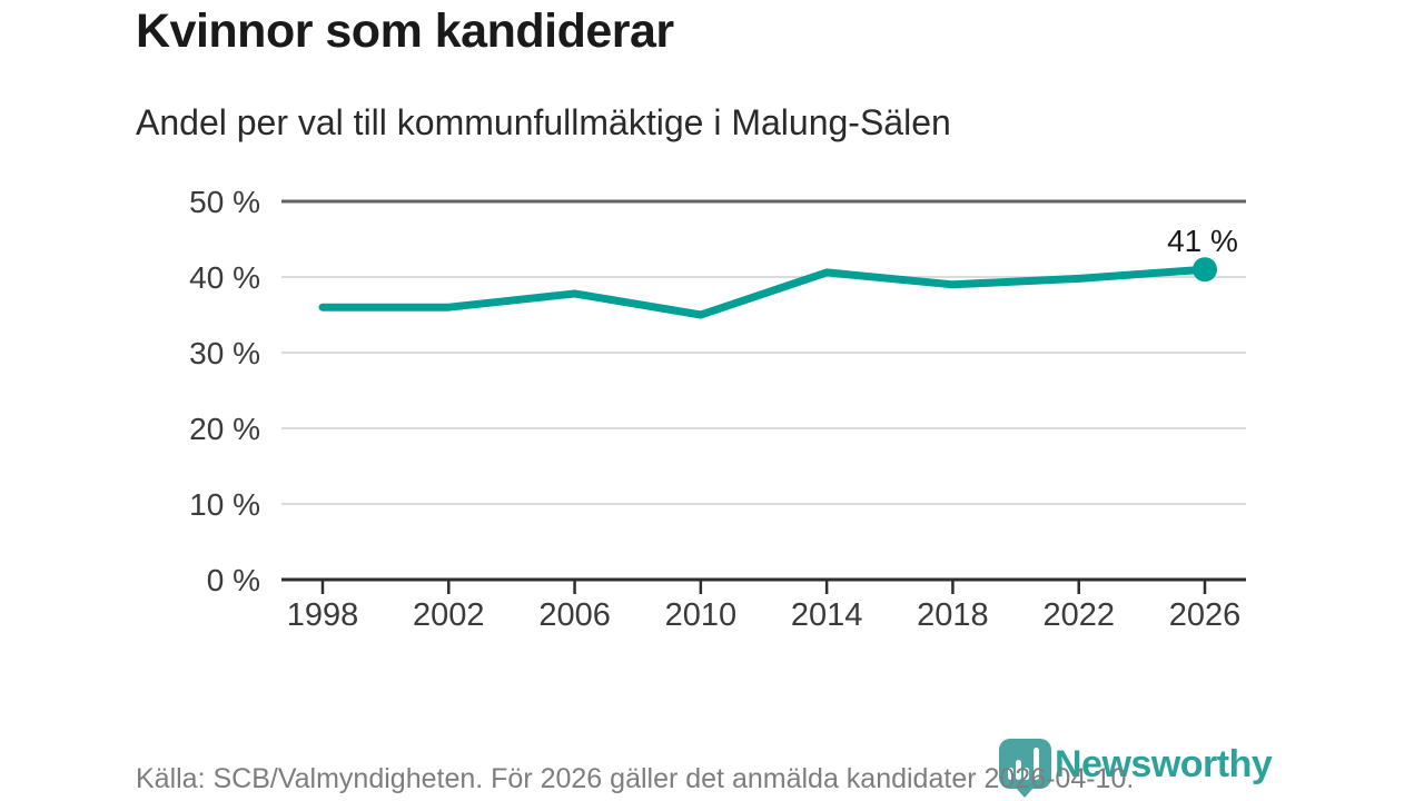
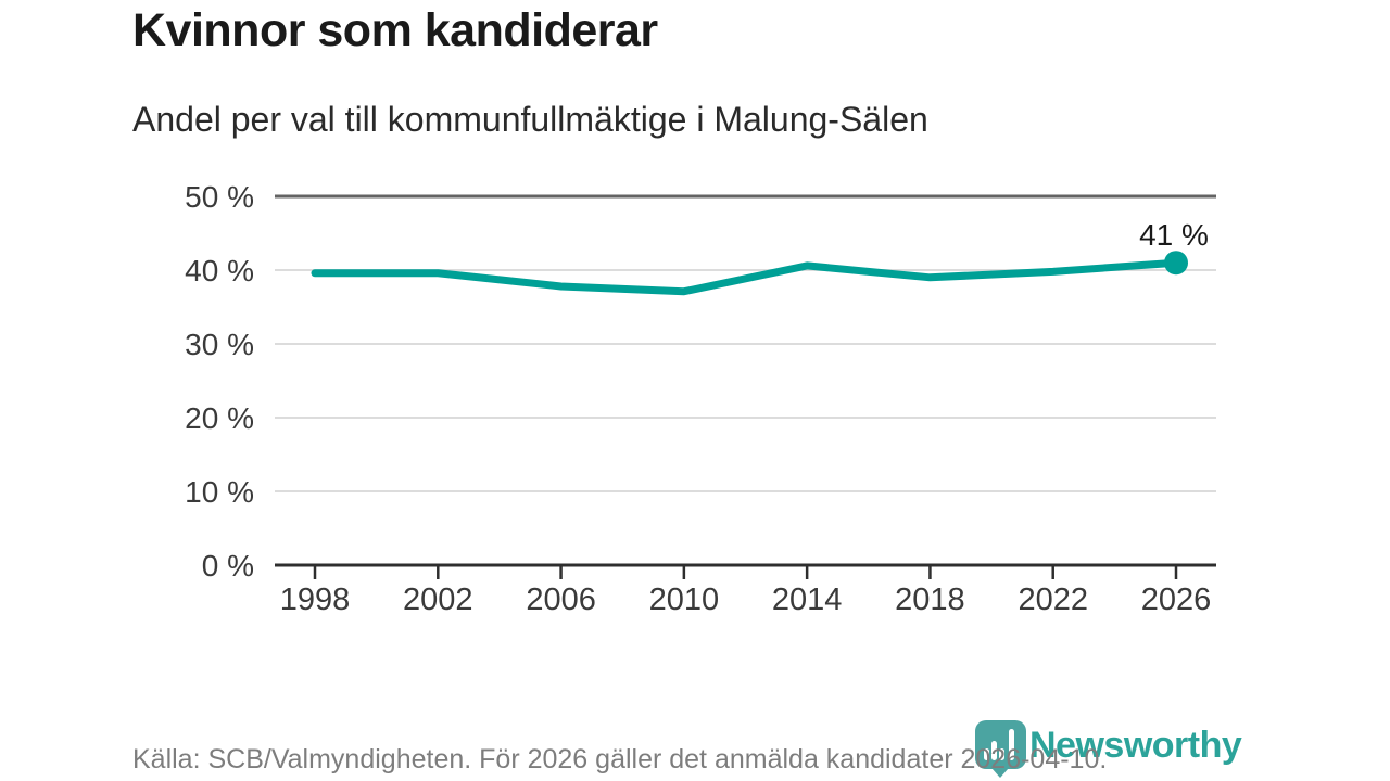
1998: 36% -> 40%
2002: 36% -> 40%
2010: 35% -> 37%
